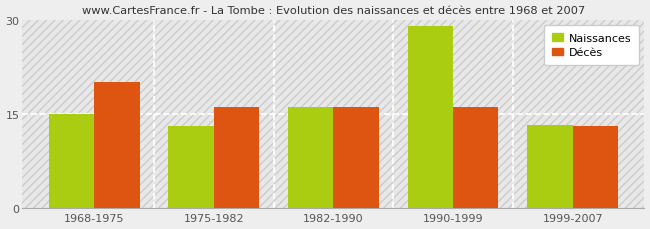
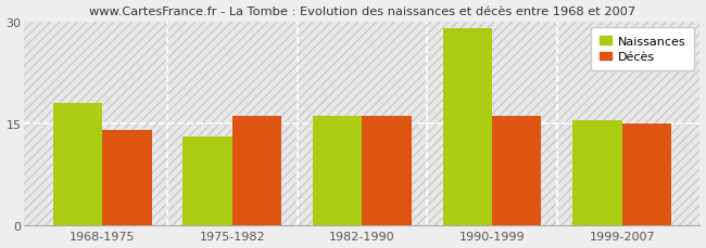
Naissances/1968-1975: 15.0 -> 18.0
Décès/1968-1975: 20 -> 14
Naissances/1999-2007: 13.2 -> 15.5
Décès/1999-2007: 13 -> 15
